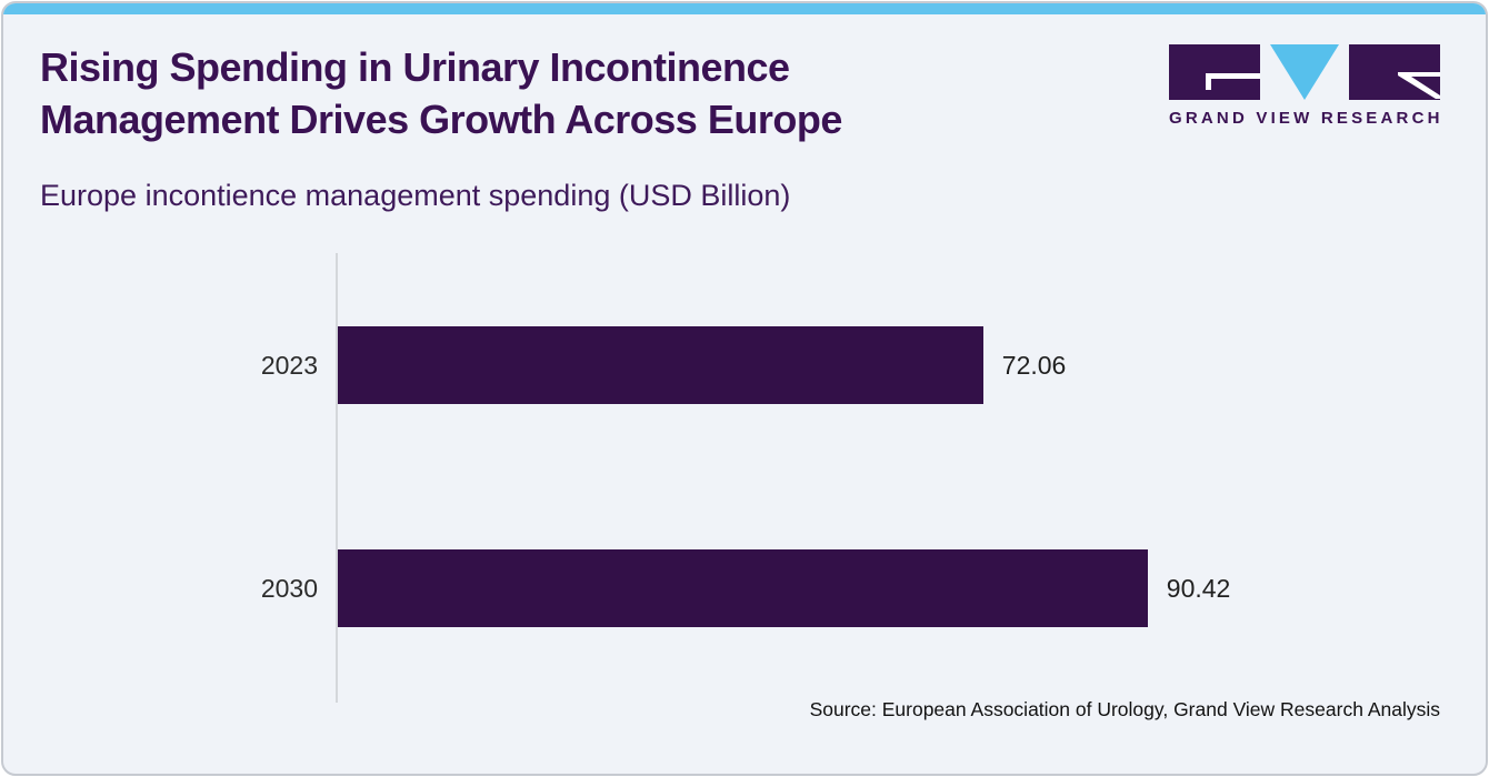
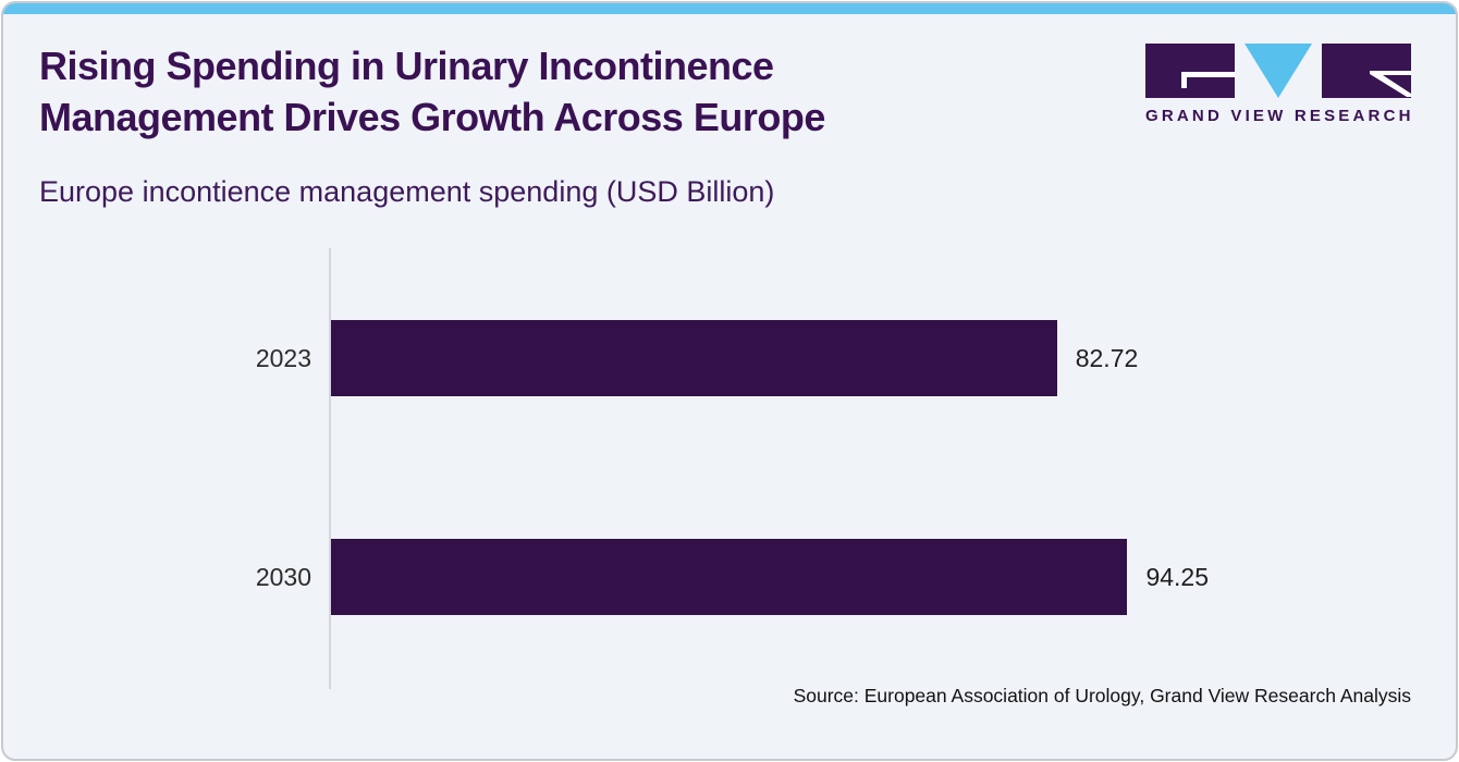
2023: 72.06 -> 82.72
2030: 90.42 -> 94.25
